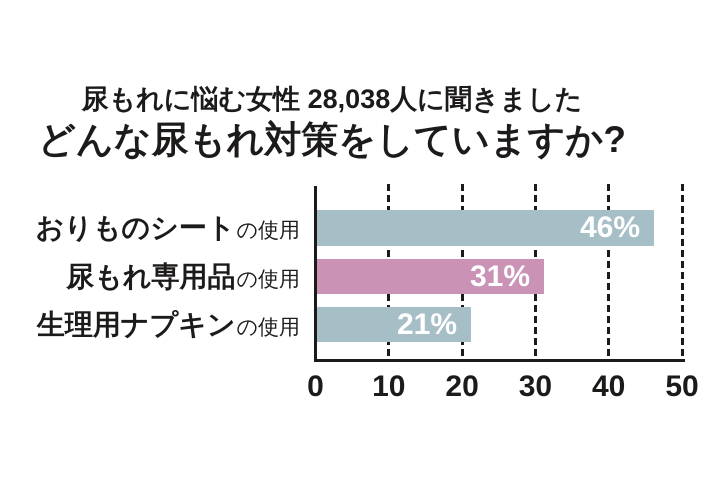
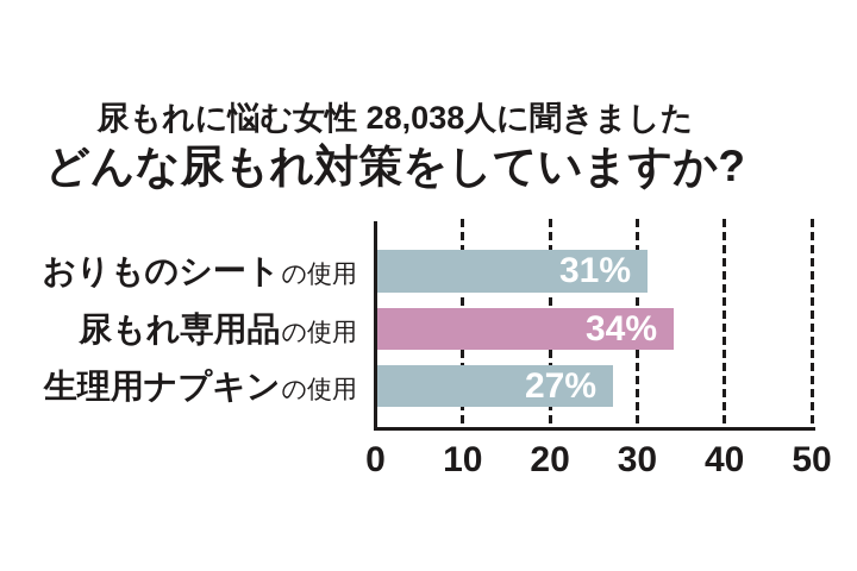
おりものシートの使用: 46% -> 31%
尿もれ専用品の使用: 31% -> 34%
生理用ナプキンの使用: 21% -> 27%
